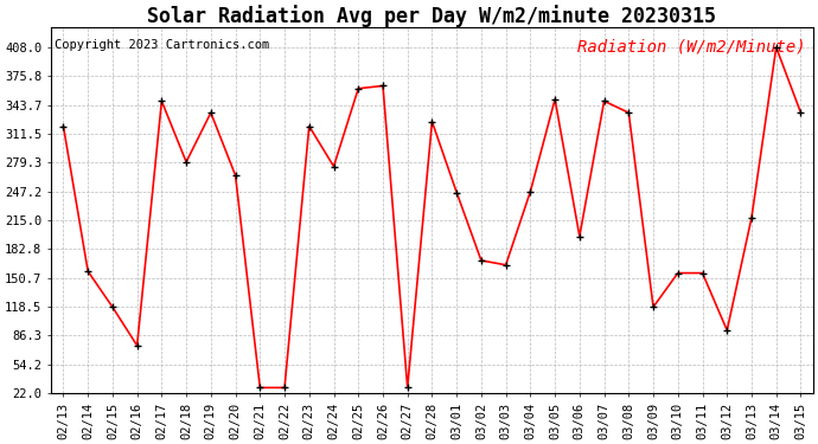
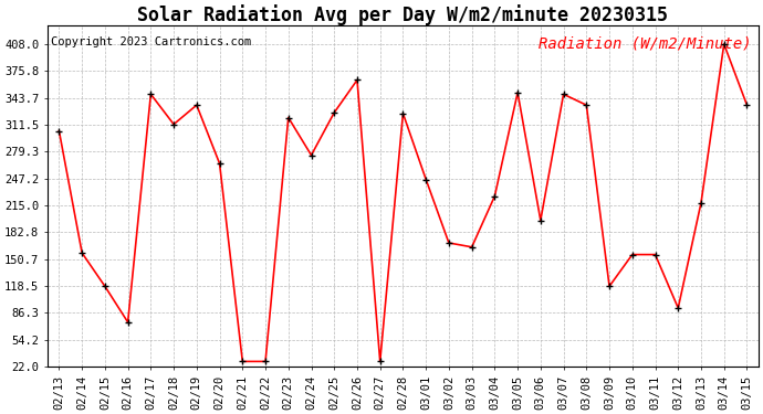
02/13: 320 -> 304
02/18: 280 -> 312
02/25: 362 -> 326
03/04: 247 -> 226
